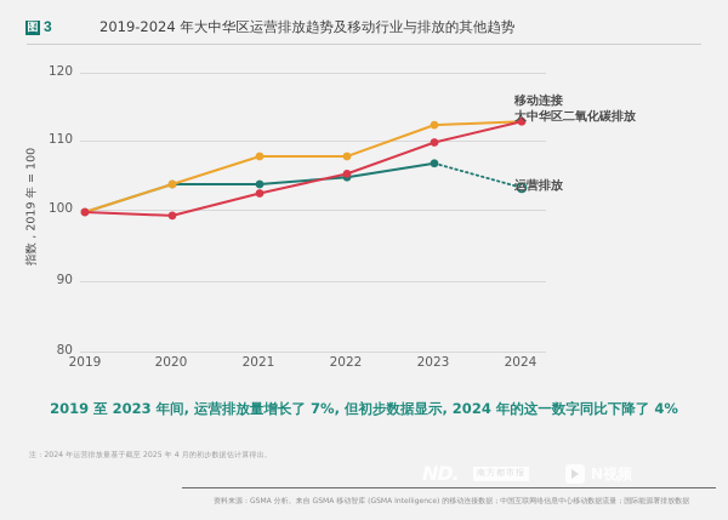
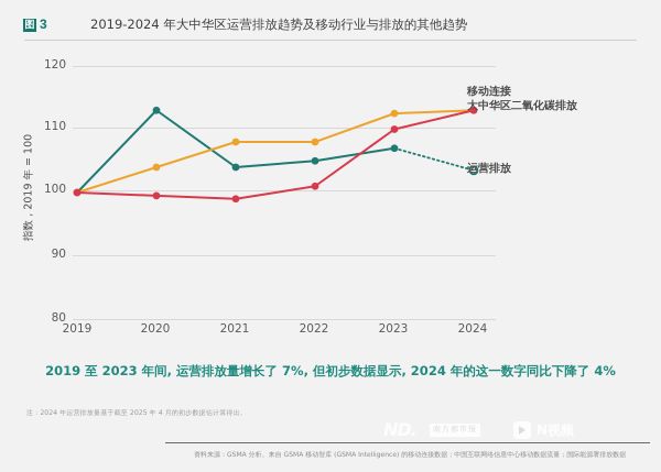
运营排放/2020: 104 -> 113
大中华区二氧化碳排放/2021: 103 -> 99
大中华区二氧化碳排放/2022: 106 -> 101
